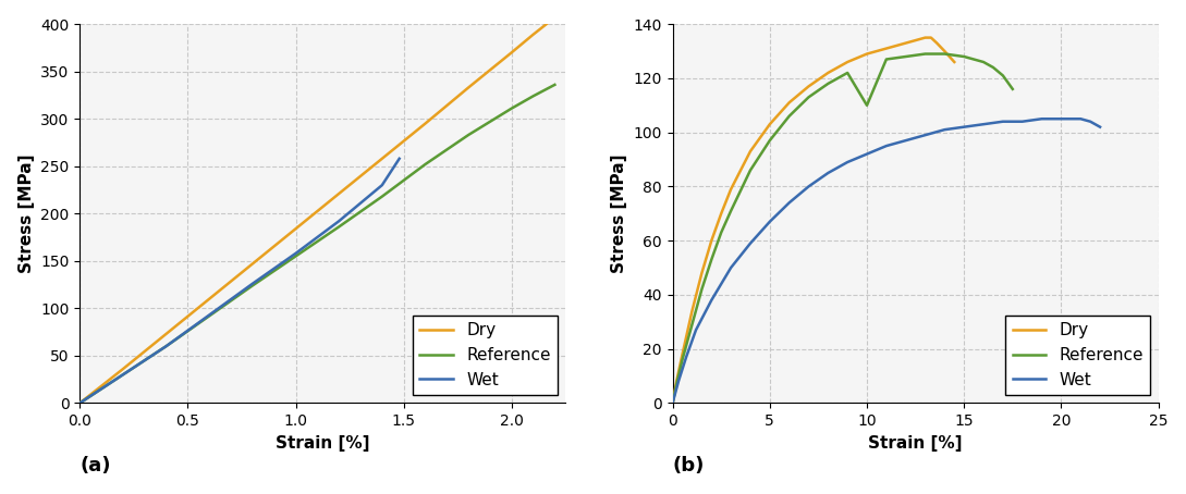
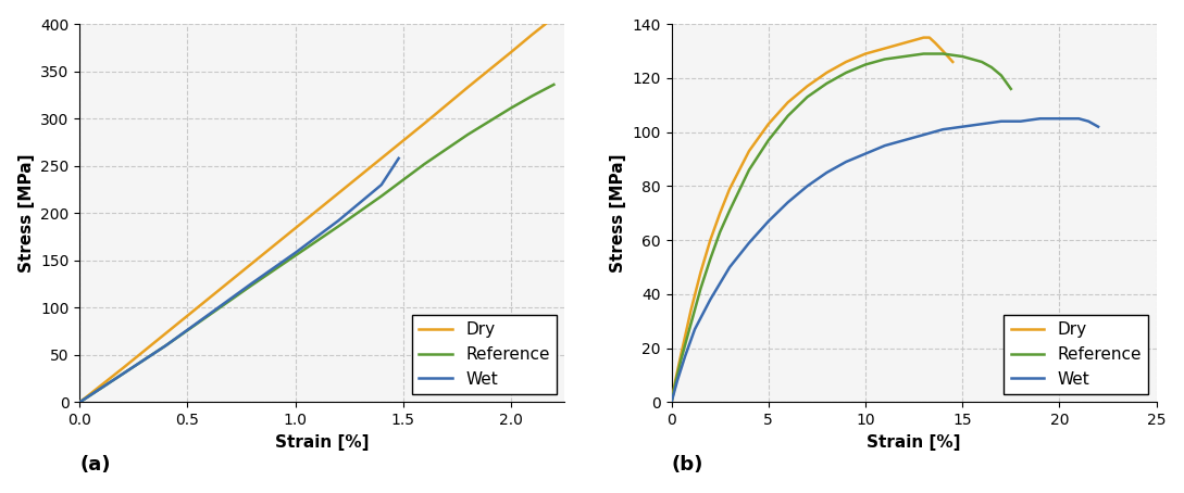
Reference/10: 110 -> 125
